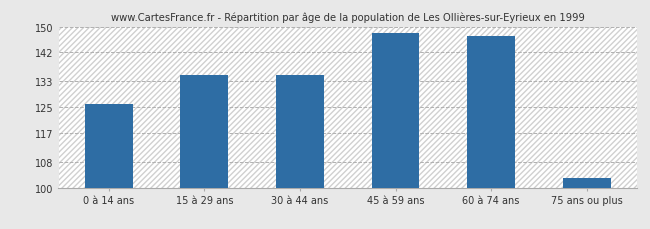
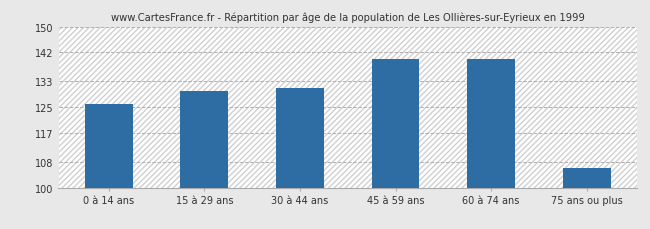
15 à 29 ans: 135 -> 130
30 à 44 ans: 135 -> 131
45 à 59 ans: 148 -> 140
60 à 74 ans: 147 -> 140
75 ans ou plus: 103 -> 106
